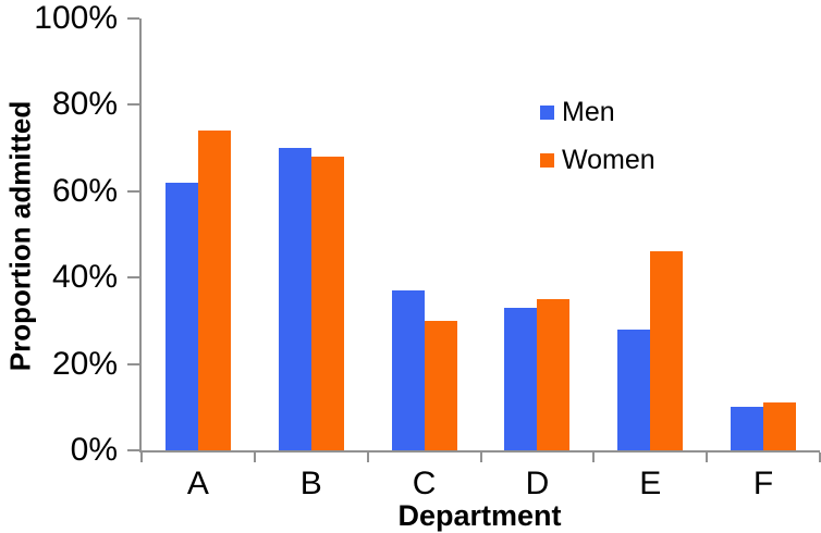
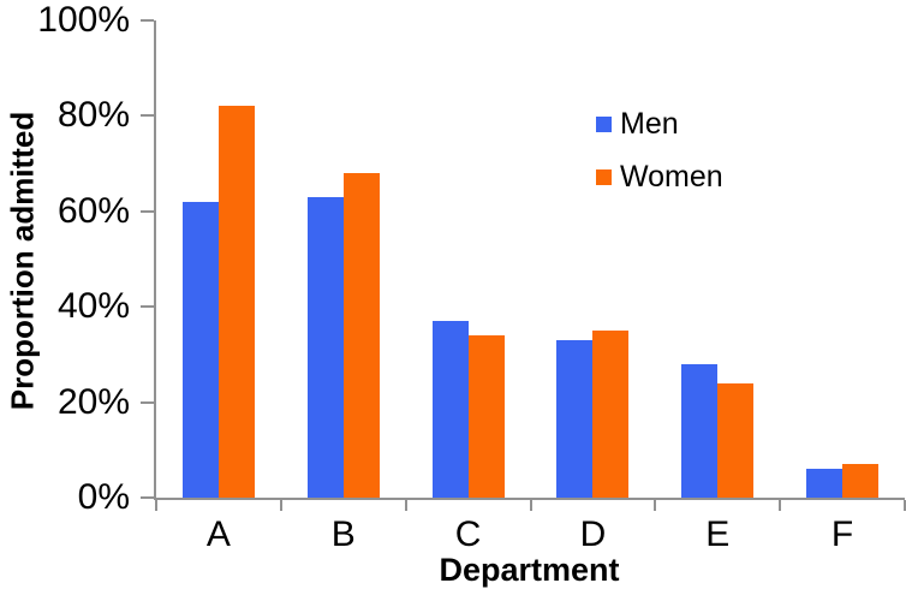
Women/A: 74% -> 82%
Men/B: 70% -> 63%
Women/C: 30% -> 34%
Women/E: 46% -> 24%
Men/F: 10% -> 6%
Women/F: 11% -> 7%
